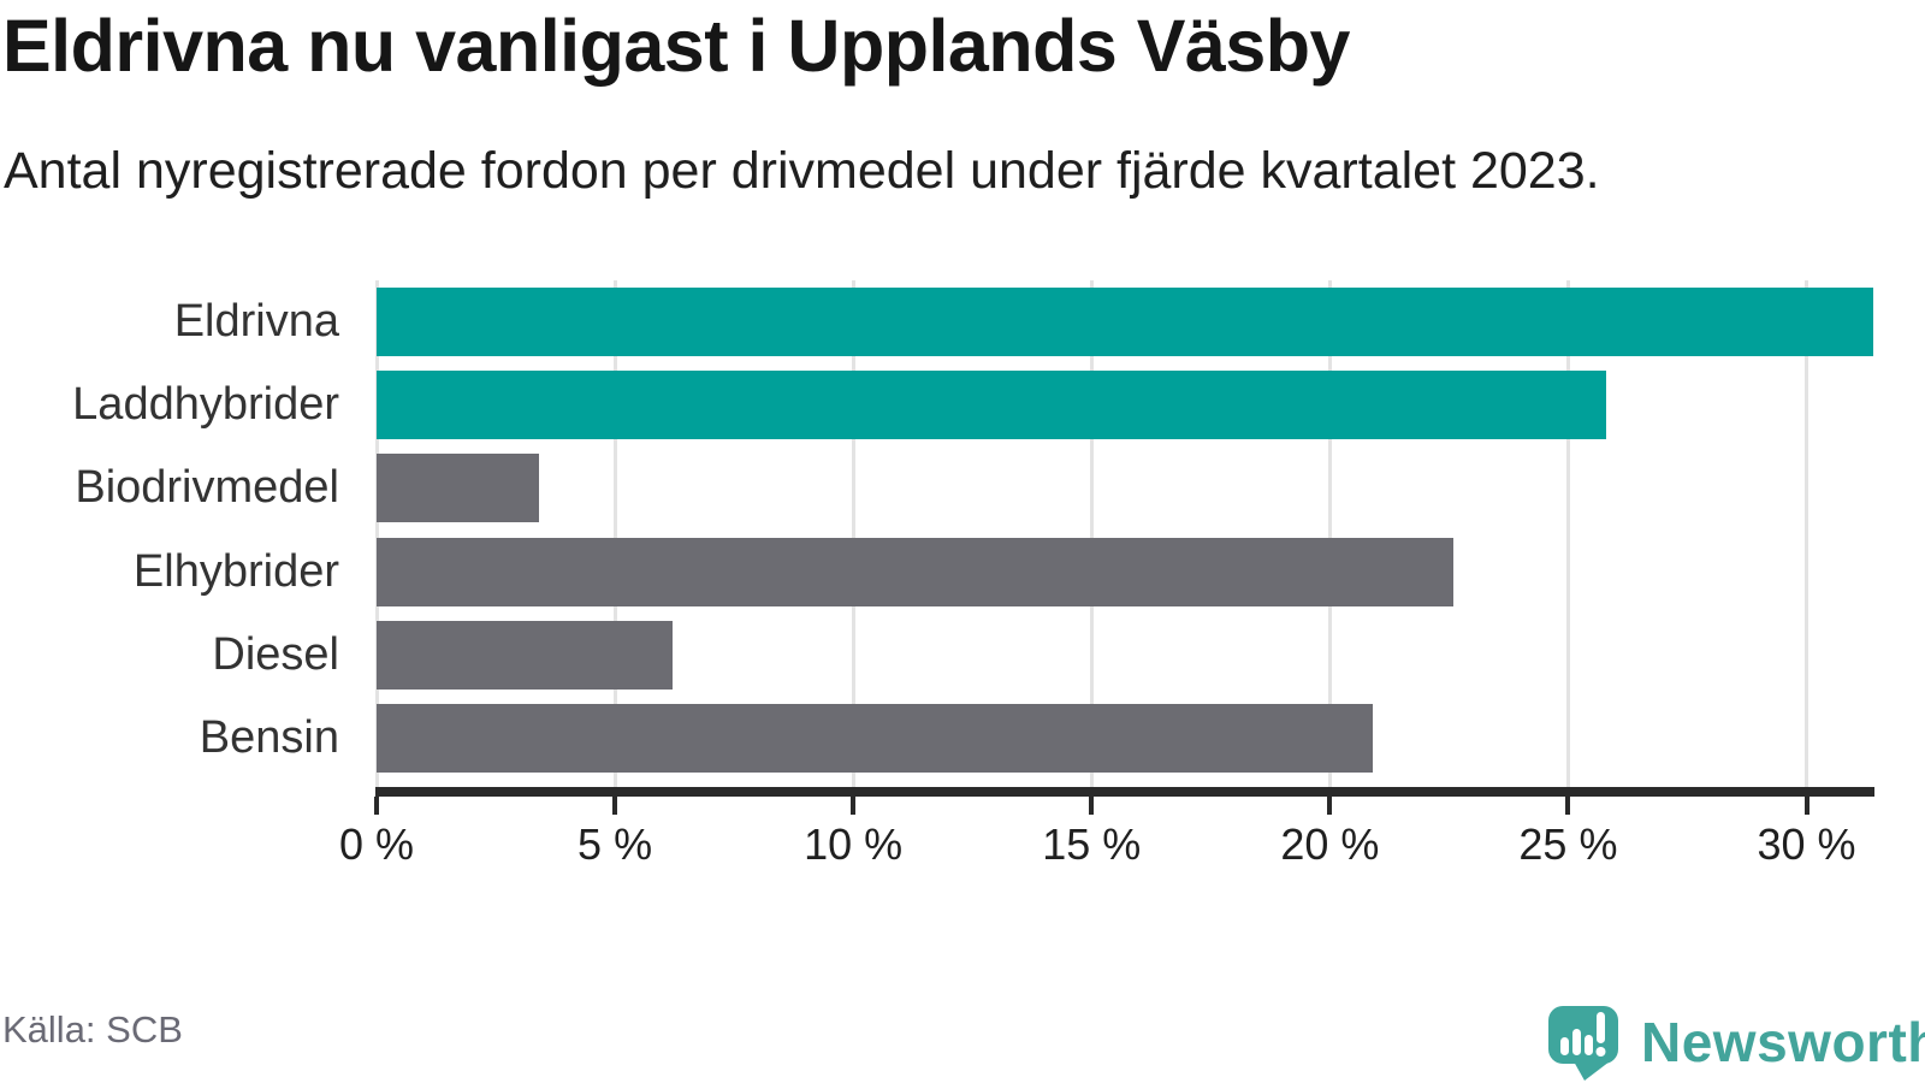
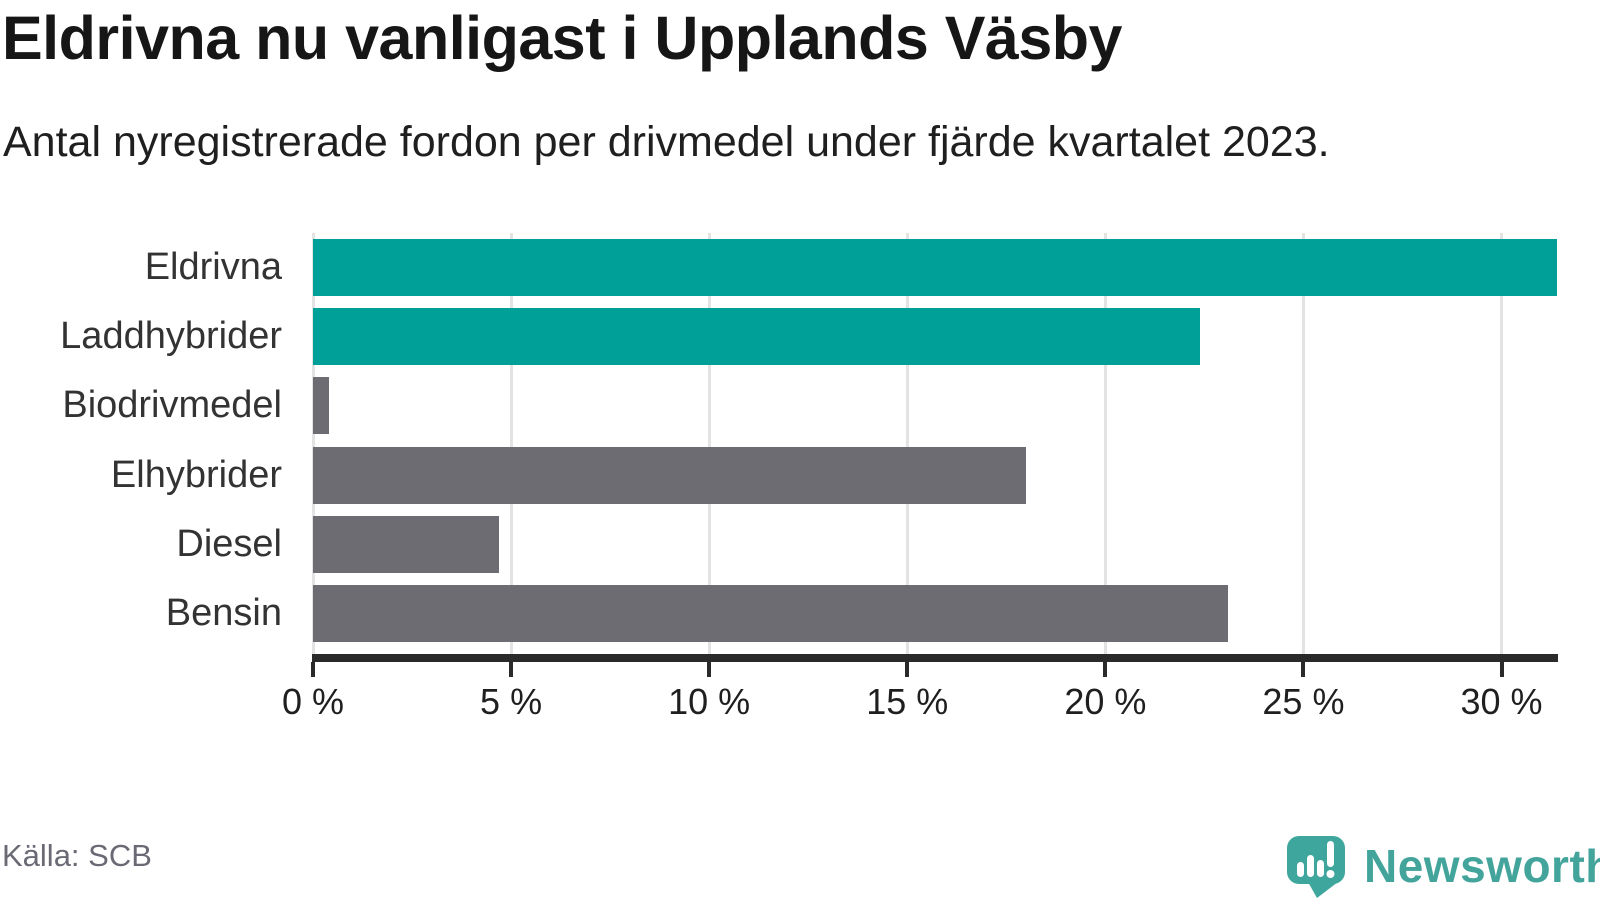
Laddhybrider: 25.8% -> 22.4%
Biodrivmedel: 3.4% -> 0.4%
Elhybrider: 22.6% -> 18.0%
Diesel: 6.2% -> 4.7%
Bensin: 20.9% -> 23.1%
